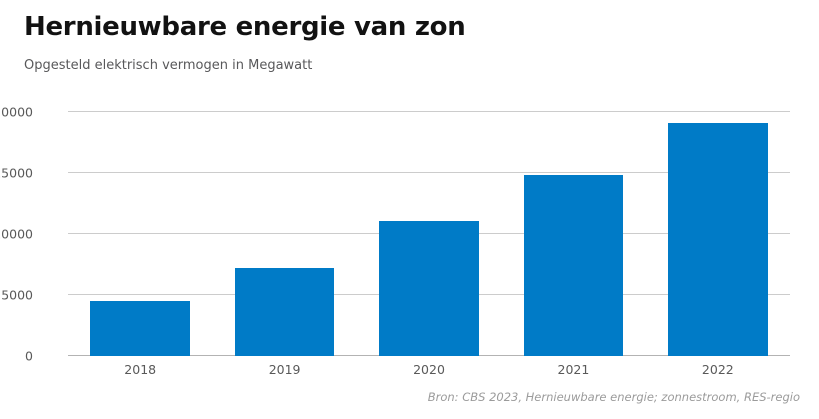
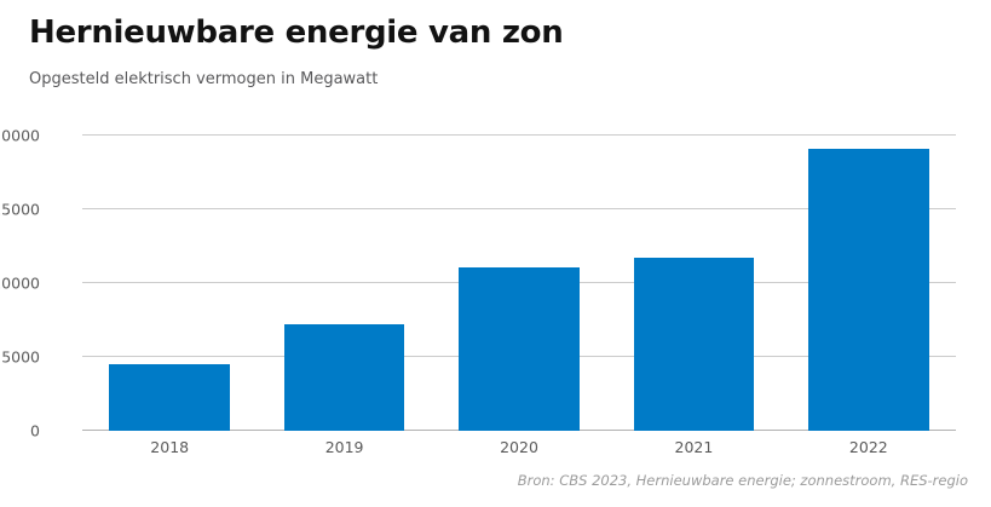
2021: 14800 -> 11700
